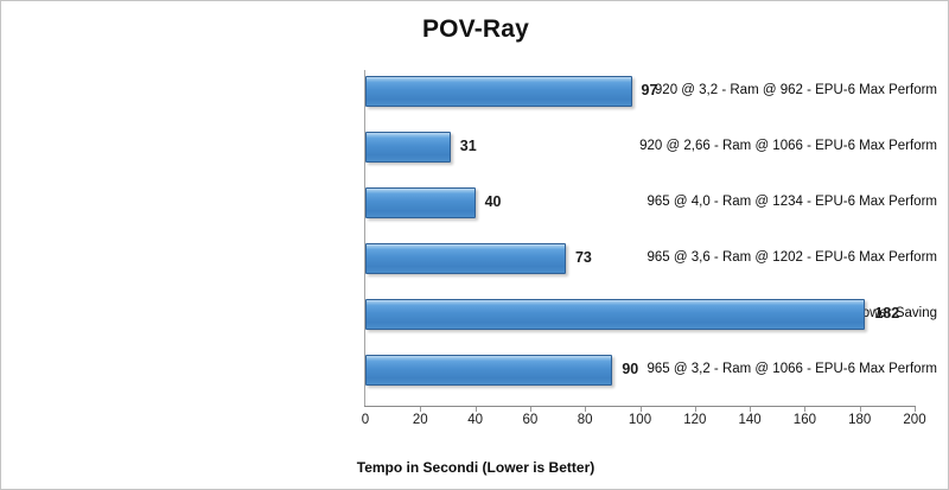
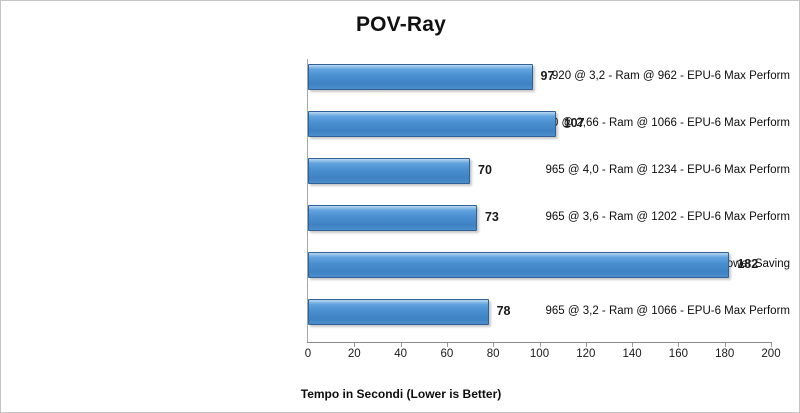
920 @ 2,66 - Ram @ 1066 - EPU-6 Max Perform: 31 -> 107
965 @ 4,0 - Ram @ 1234 - EPU-6 Max Perform: 40 -> 70
965 @ 3,2 - Ram @ 1066 - EPU-6 Max Perform: 90 -> 78
